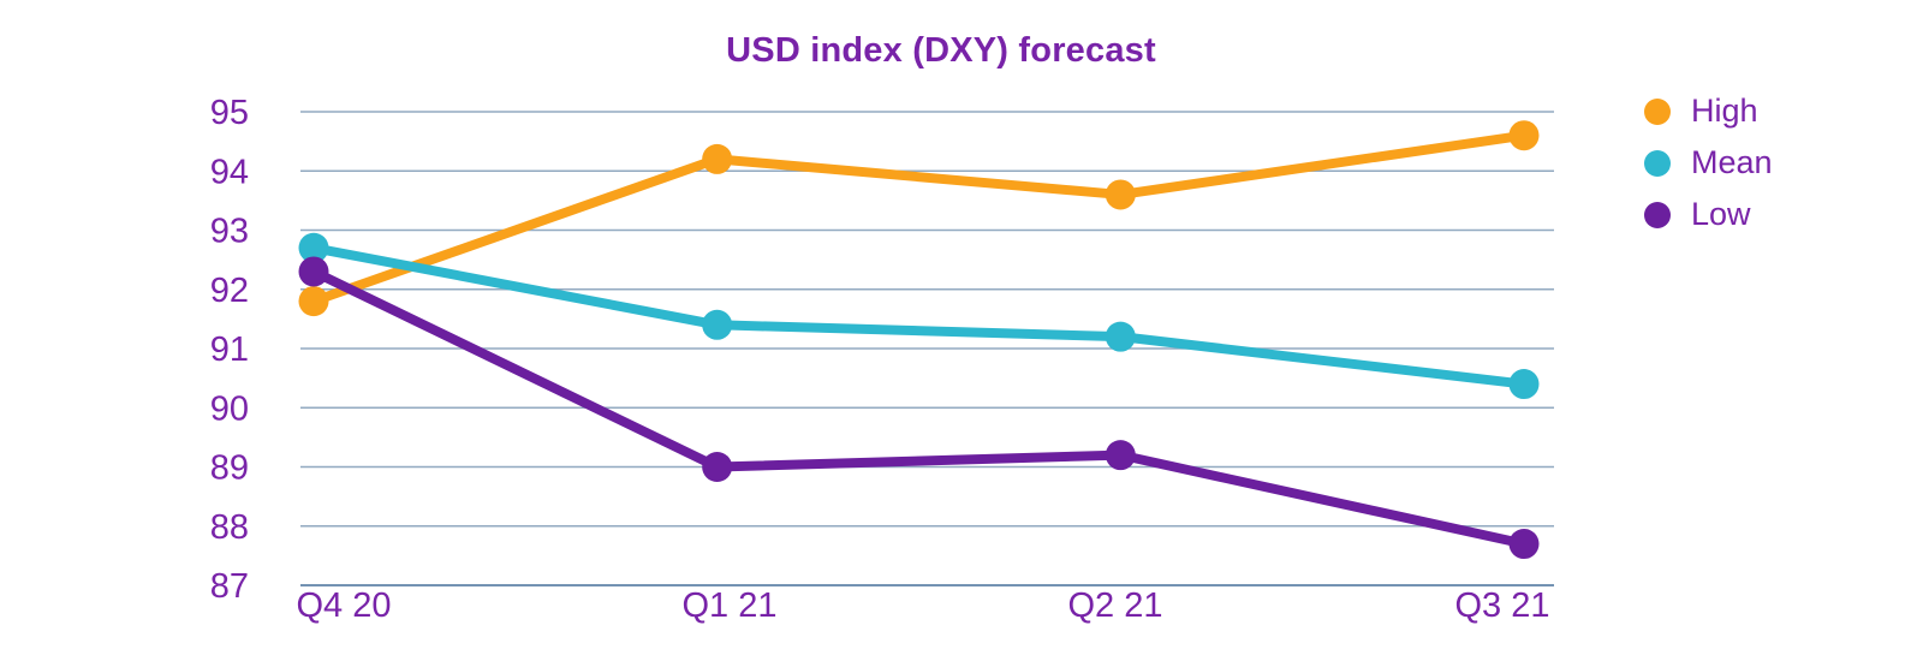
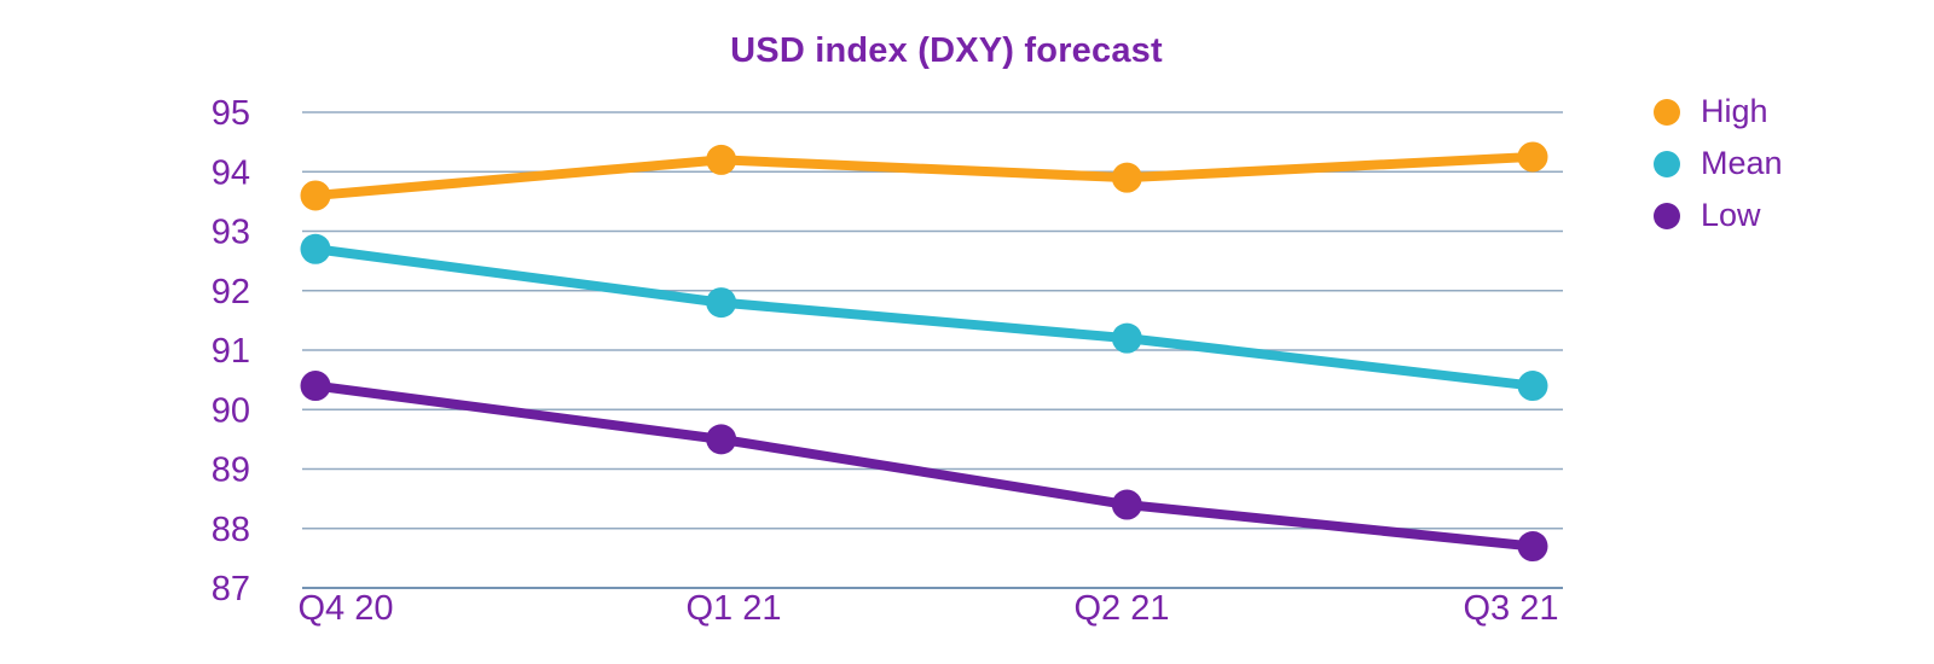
High/Q4 20: 91.8 -> 93.6
Low/Q4 20: 92.3 -> 90.4
Mean/Q1 21: 91.4 -> 91.8
Low/Q1 21: 89.0 -> 89.5
High/Q2 21: 93.6 -> 93.9
Low/Q2 21: 89.2 -> 88.4
High/Q3 21: 94.6 -> 94.2
